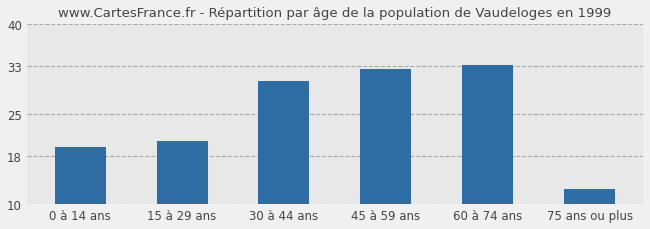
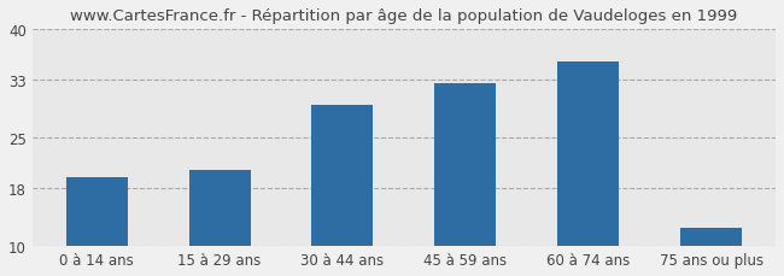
30 à 44 ans: 30.6 -> 29.5
60 à 74 ans: 33.2 -> 35.5
